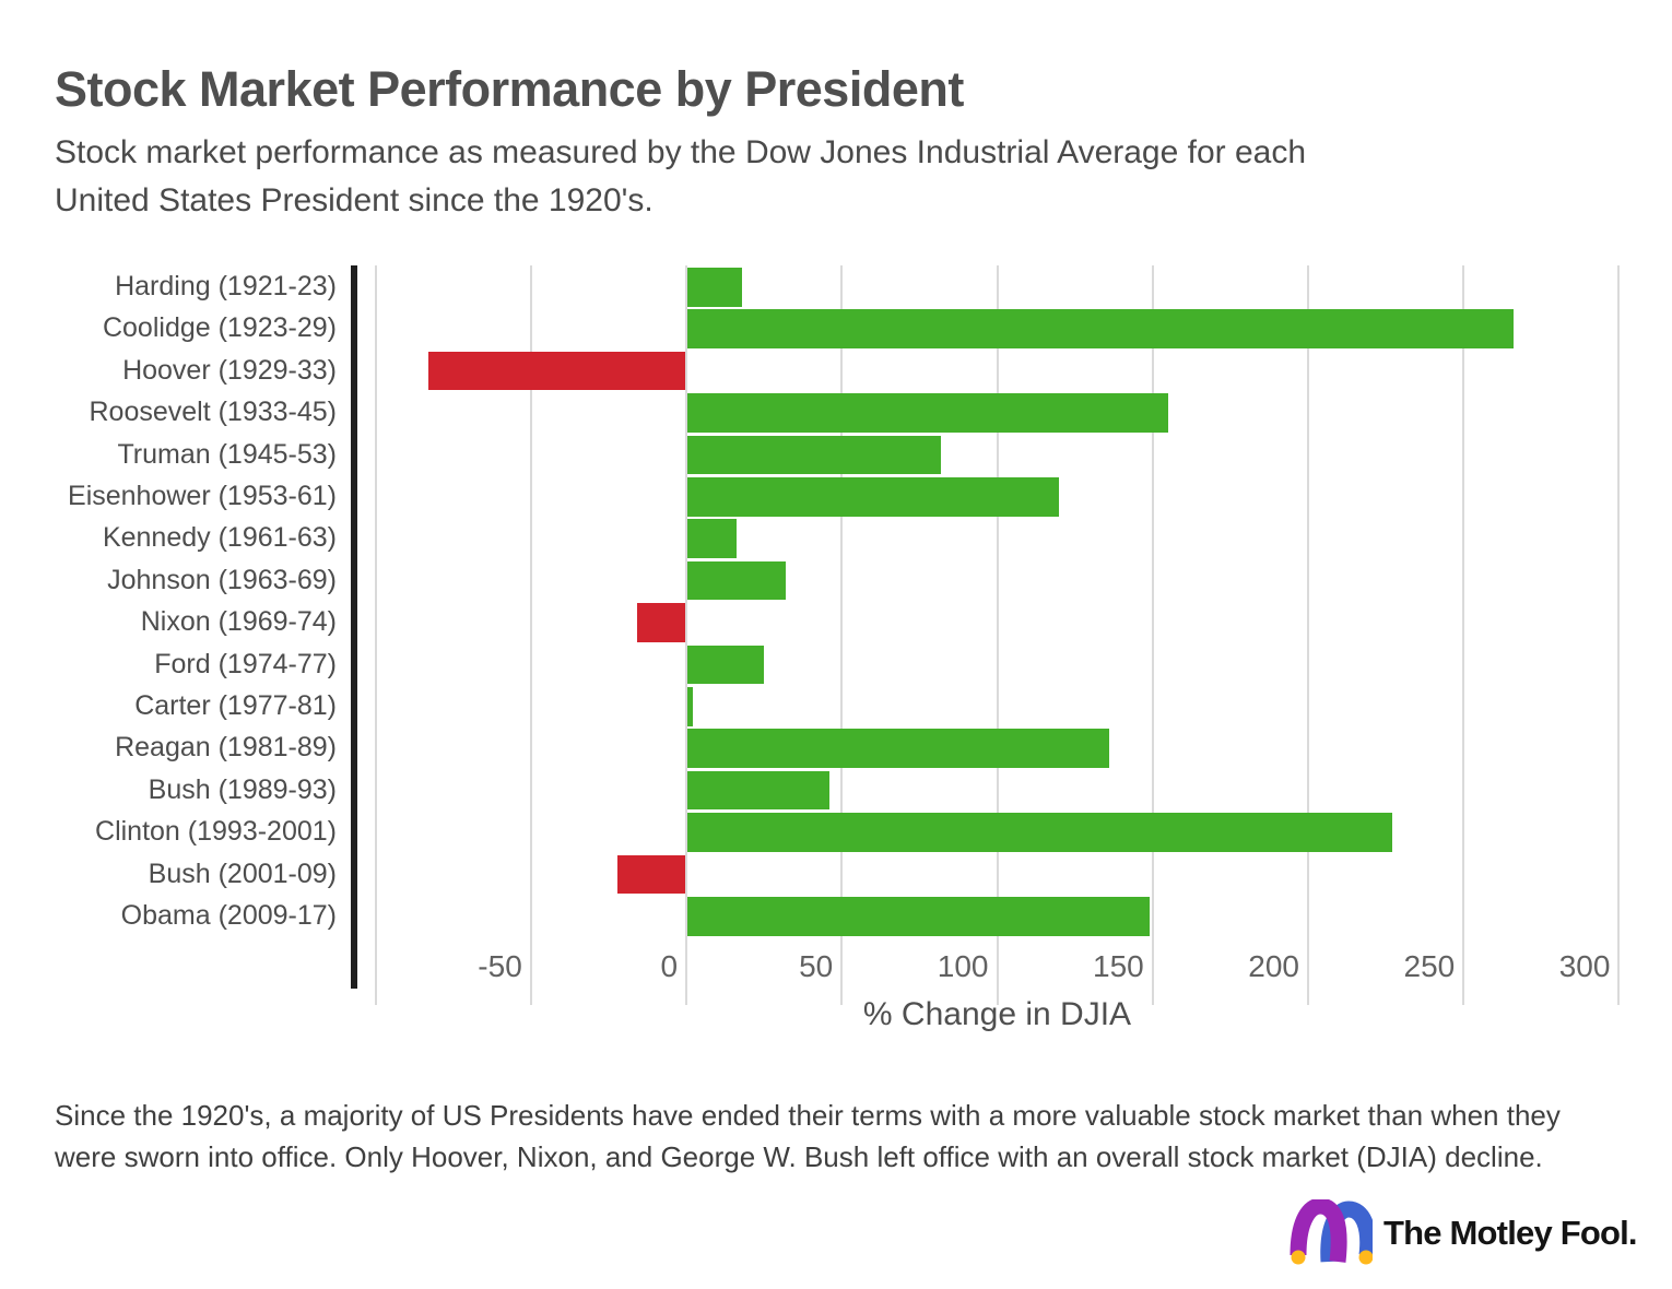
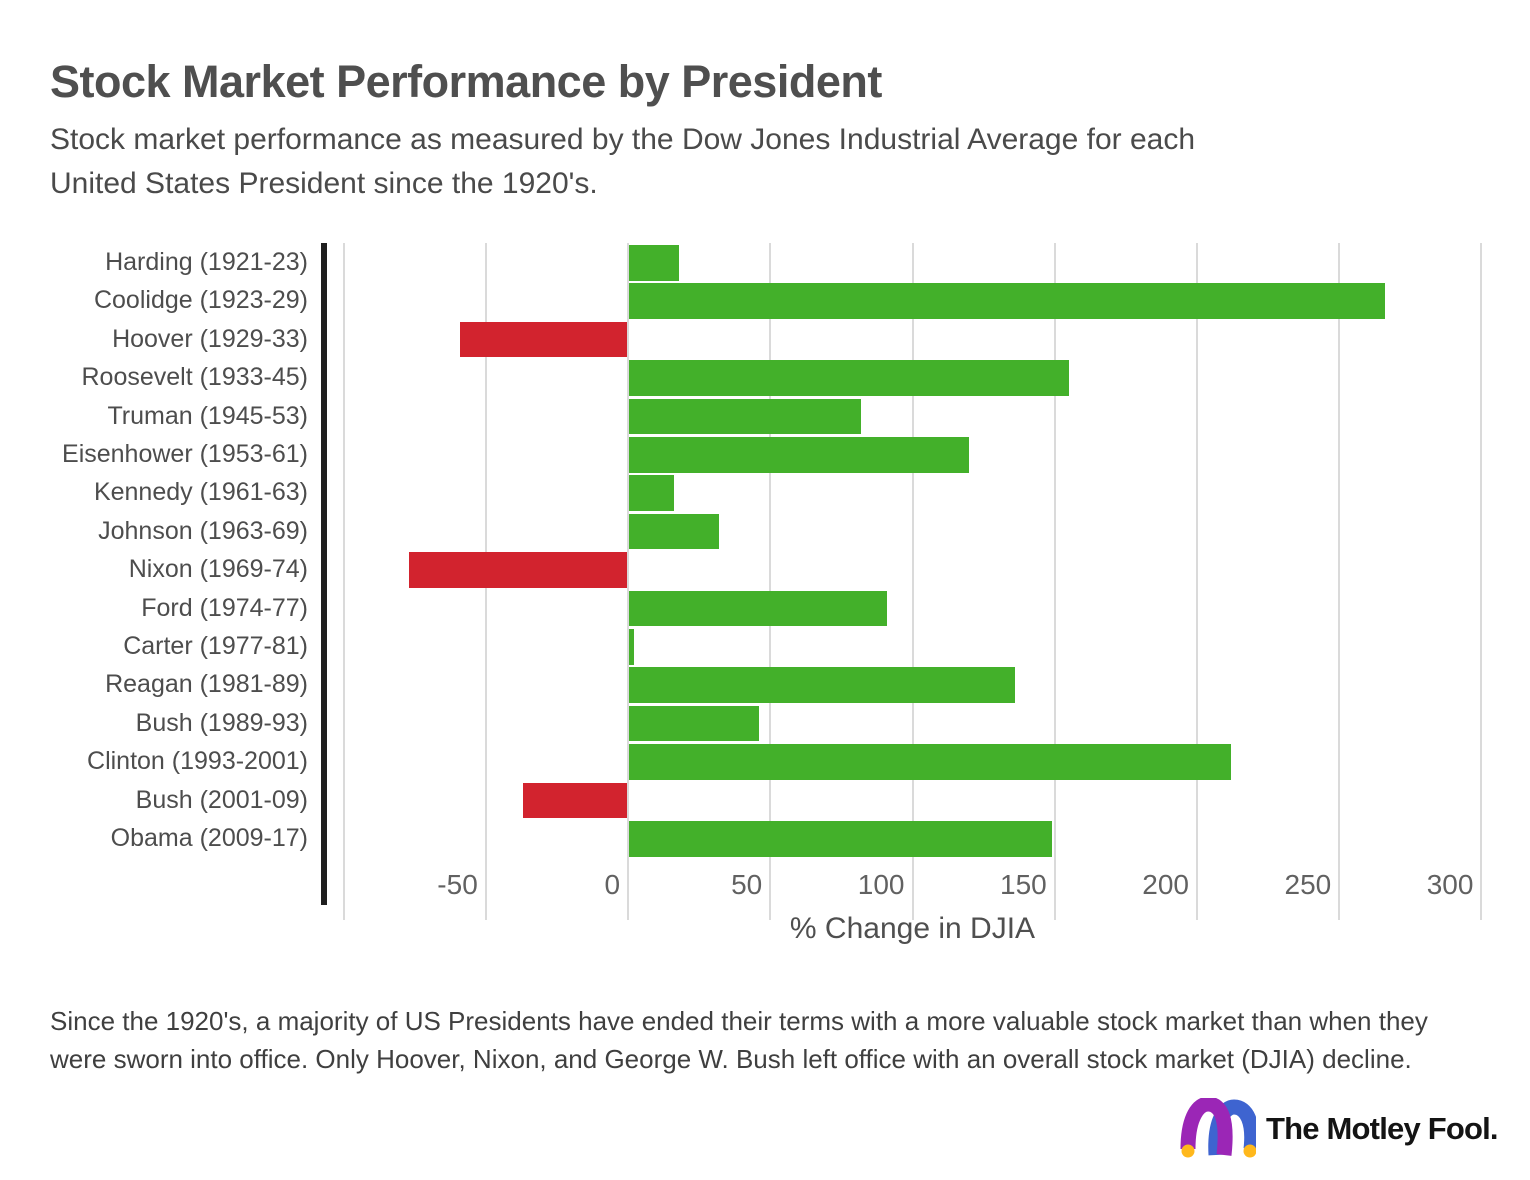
Hoover (1929-33): -83 -> -59
Nixon (1969-74): -16 -> -77
Ford (1974-77): 25 -> 91
Clinton (1993-2001): 227 -> 212
Bush (2001-09): -22 -> -37
